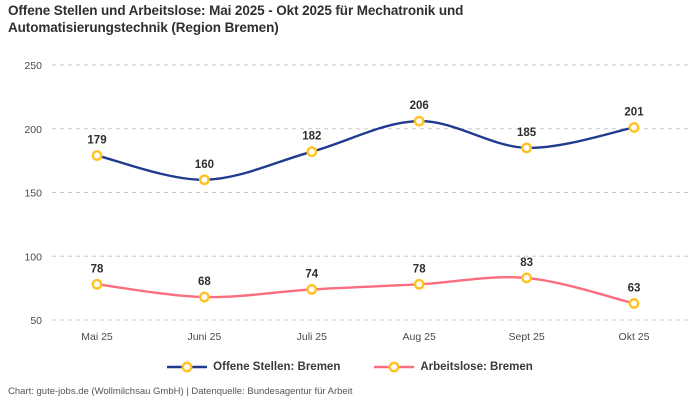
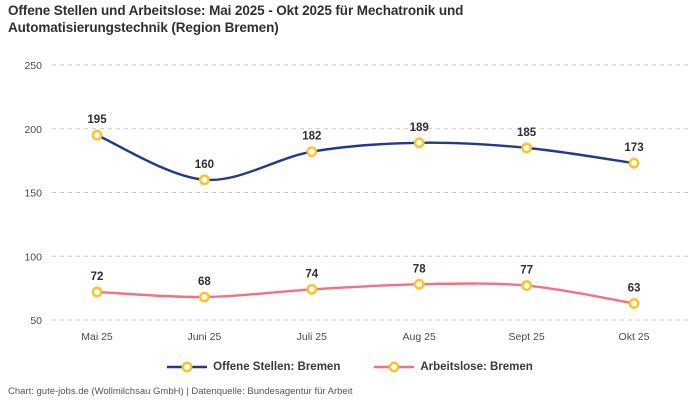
Offene Stellen: Bremen/Mai 25: 179 -> 195
Arbeitslose: Bremen/Mai 25: 78 -> 72
Offene Stellen: Bremen/Aug 25: 206 -> 189
Arbeitslose: Bremen/Sept 25: 83 -> 77
Offene Stellen: Bremen/Okt 25: 201 -> 173
